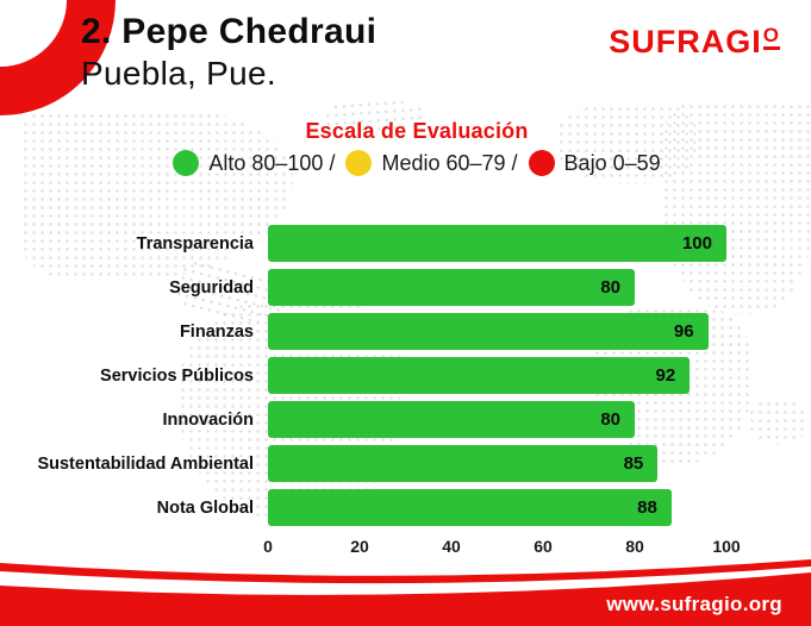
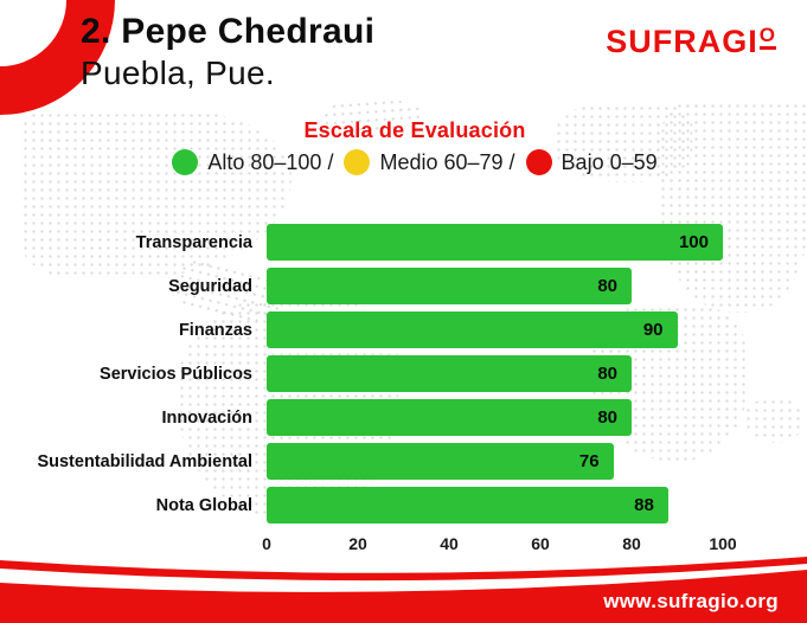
Finanzas: 96 -> 90
Servicios Públicos: 92 -> 80
Sustentabilidad Ambiental: 85 -> 76
